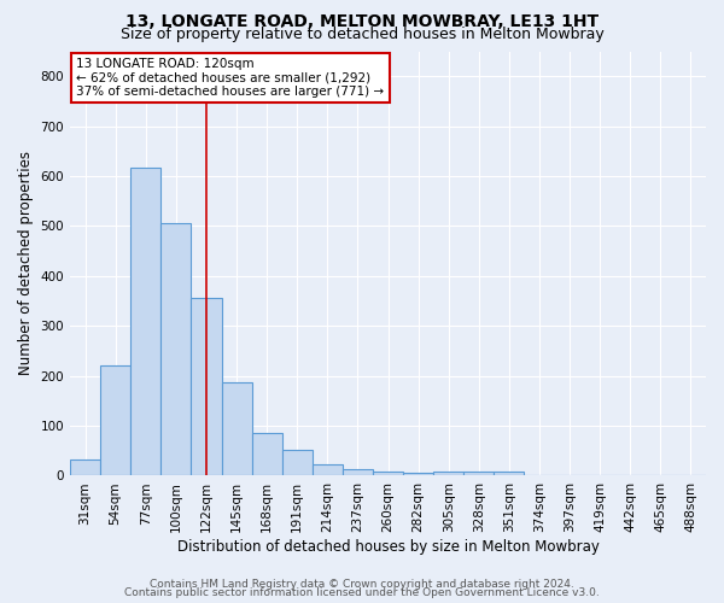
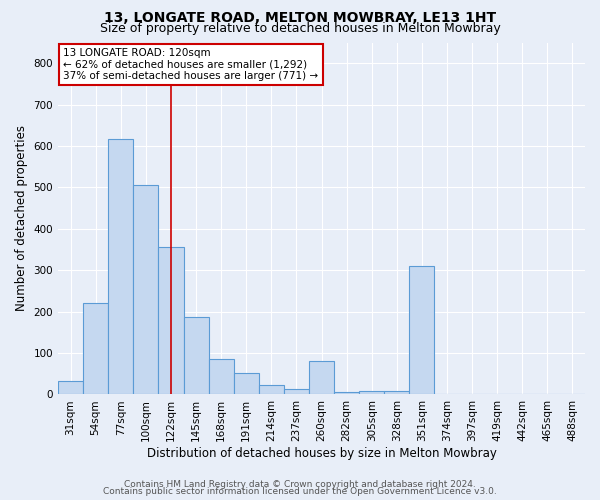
260sqm: 8 -> 80
351sqm: 9 -> 310
